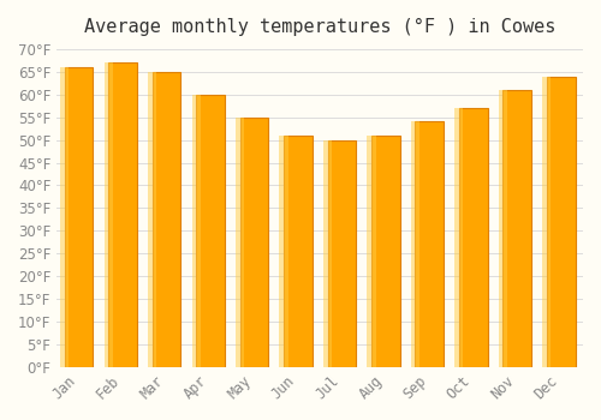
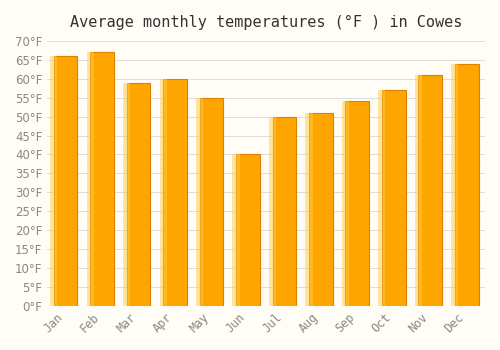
Mar: 65°F -> 59°F
Jun: 51°F -> 40°F
